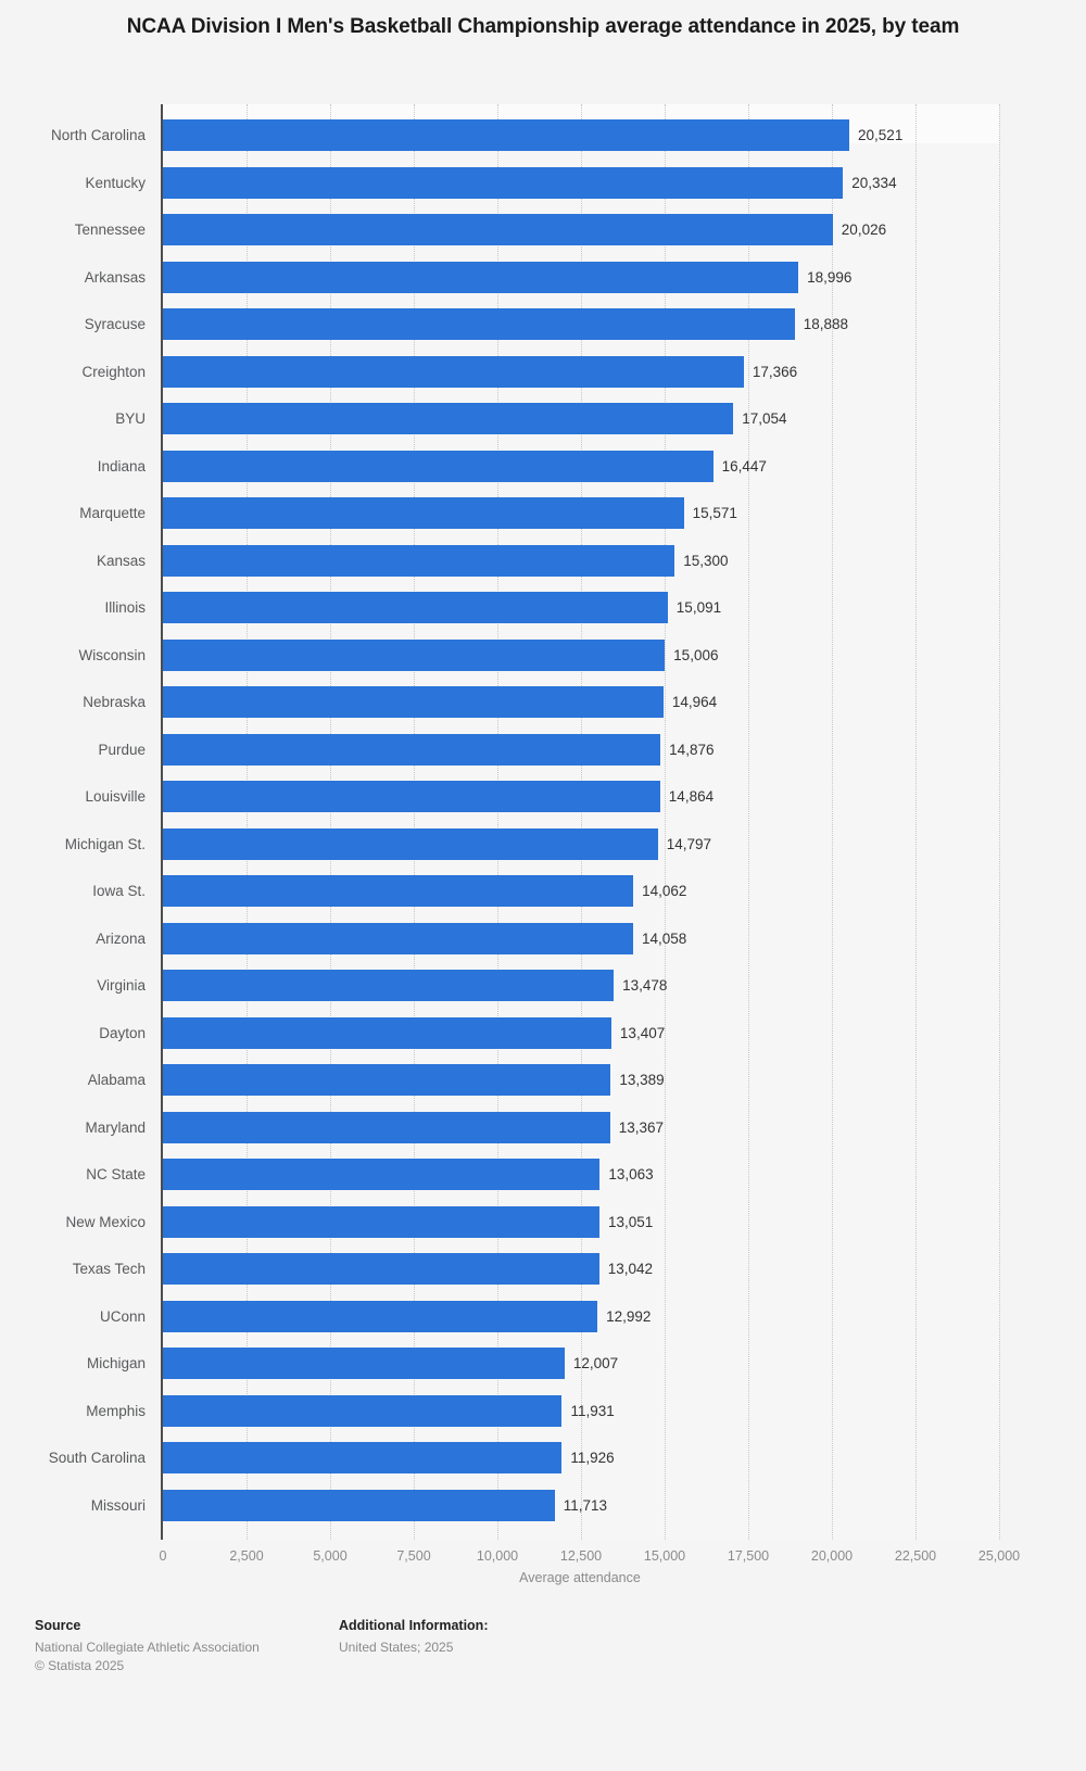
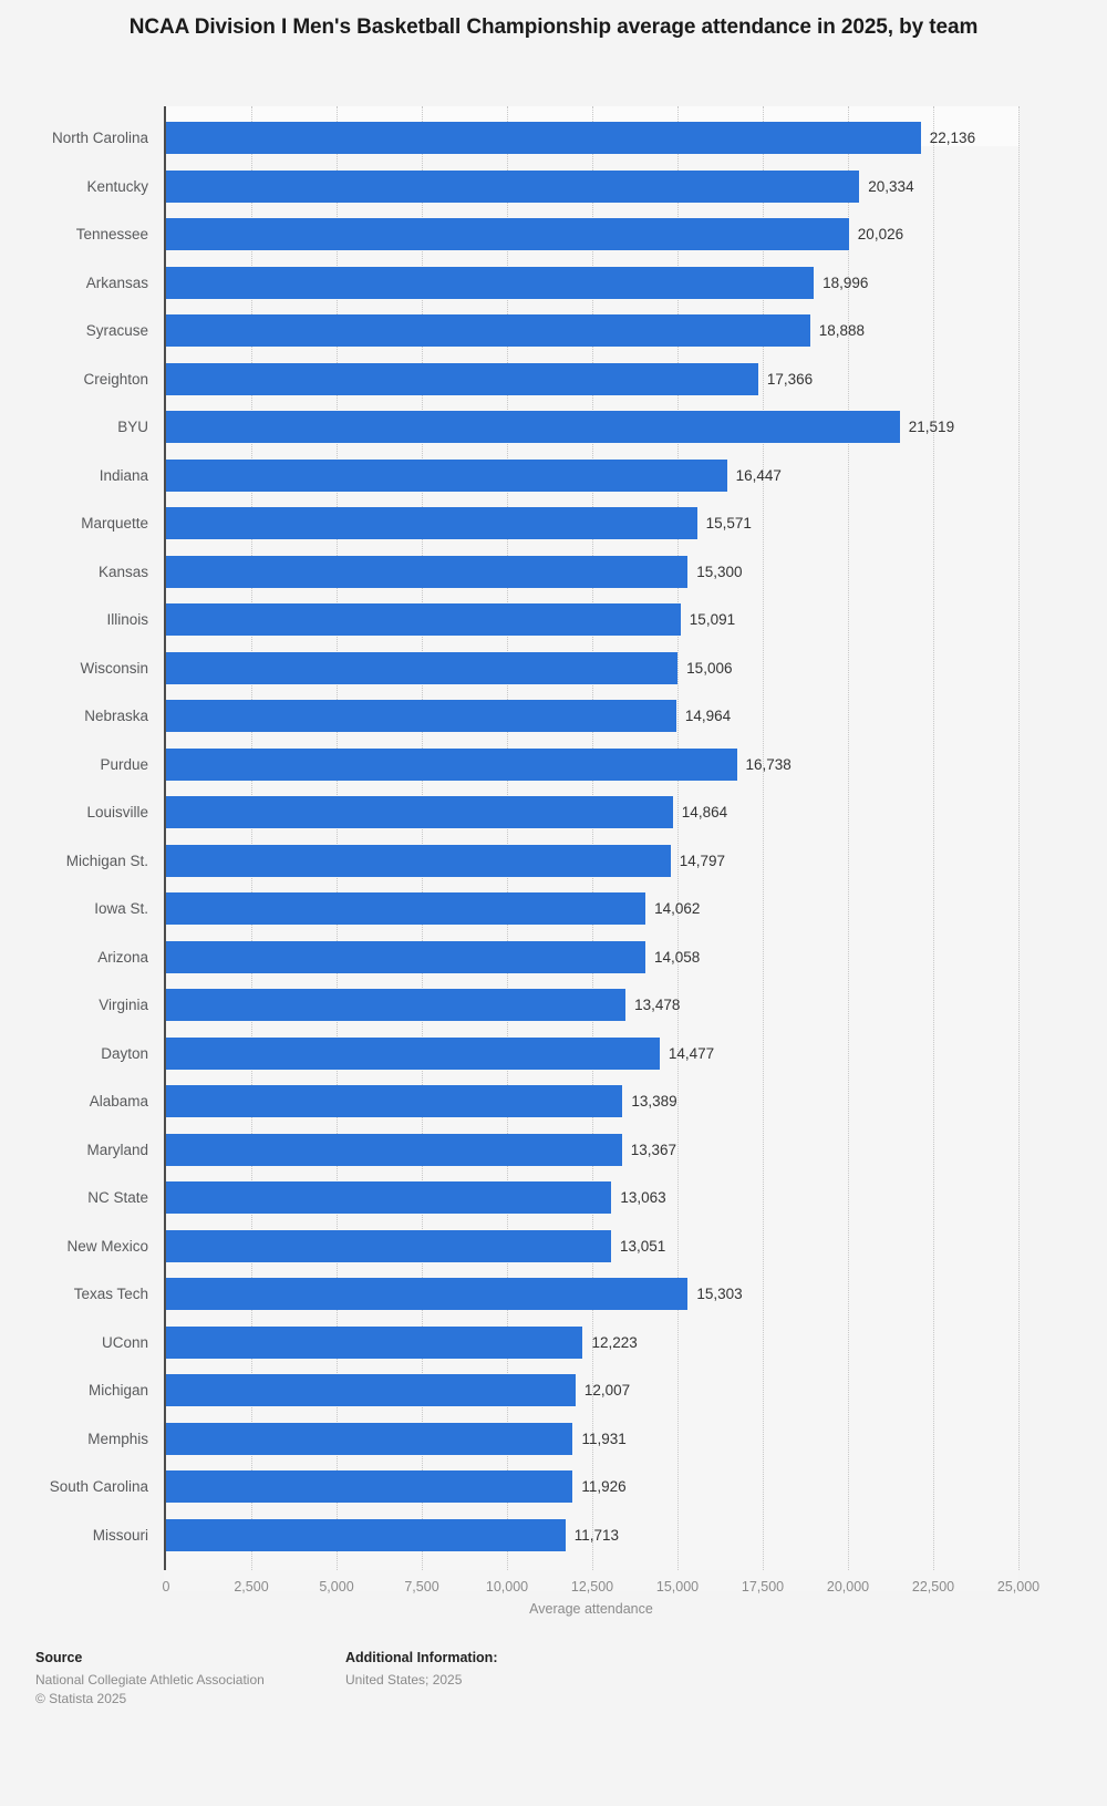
North Carolina: 20,521 -> 22,136
BYU: 17,054 -> 21,519
Purdue: 14,876 -> 16,738
Dayton: 13,407 -> 14,477
Texas Tech: 13,042 -> 15,303
UConn: 12,992 -> 12,223
